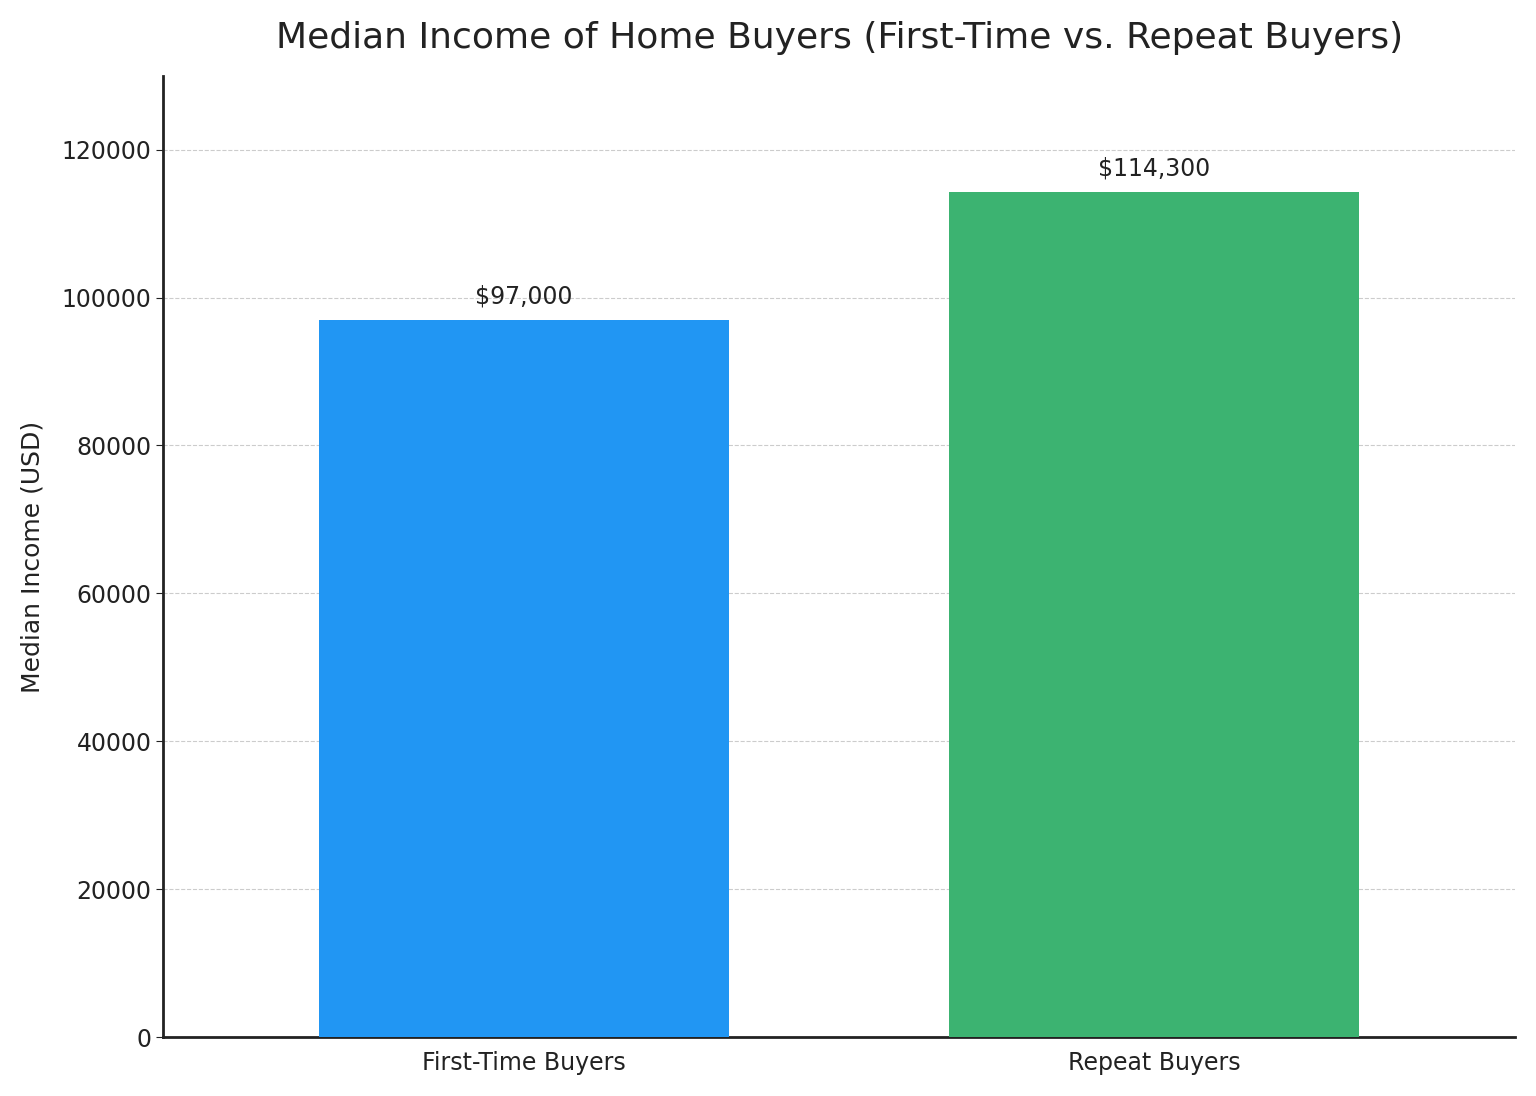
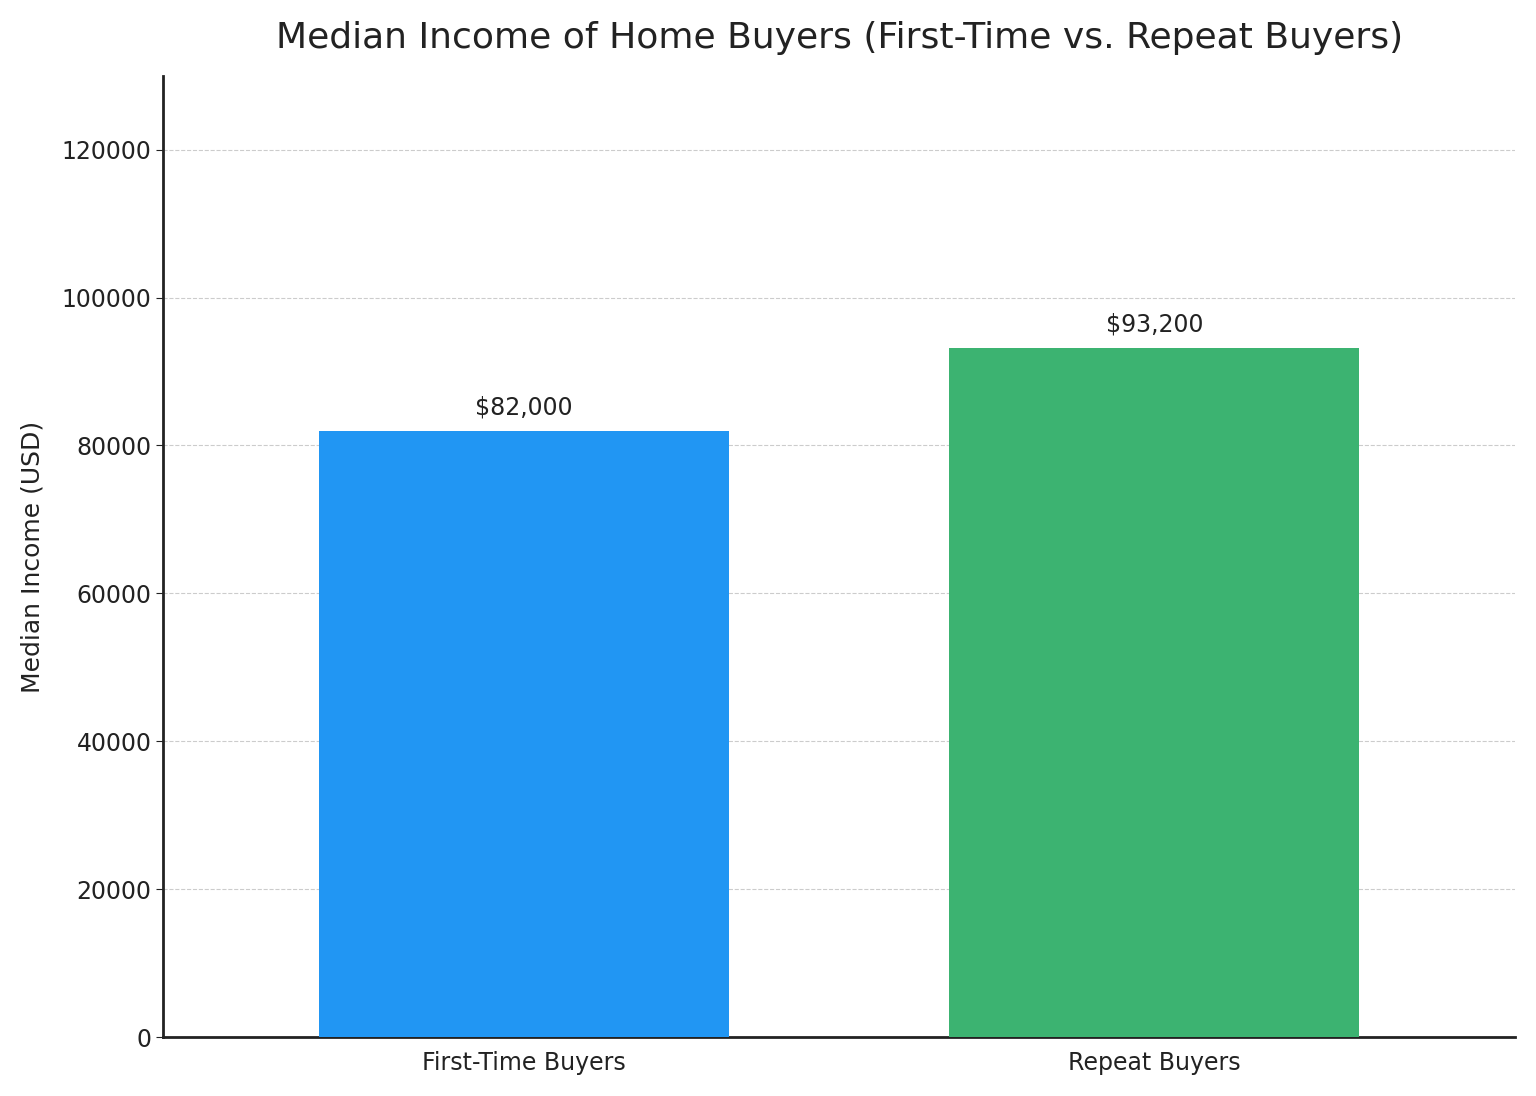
First-Time Buyers: $97,000 -> $82,000
Repeat Buyers: $114,300 -> $93,200
